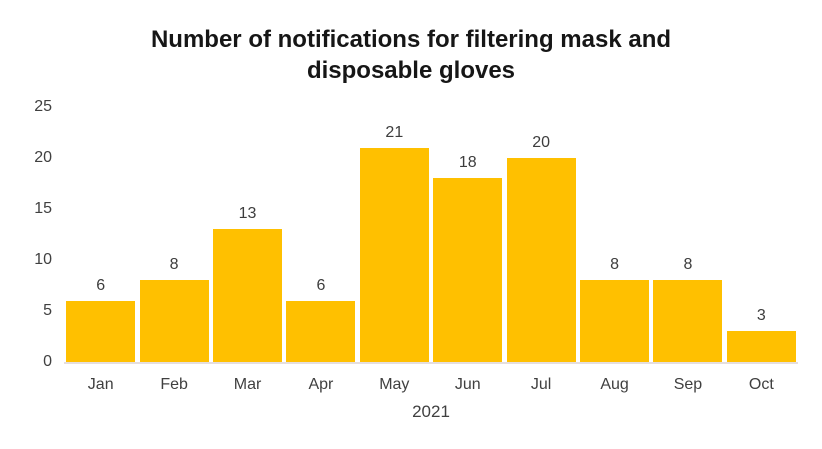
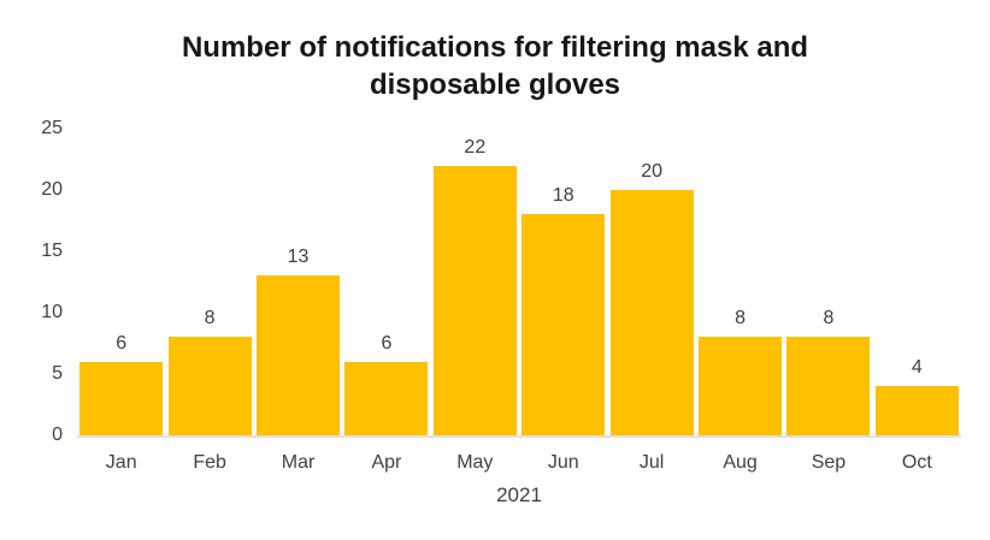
May: 21 -> 22
Oct: 3 -> 4
